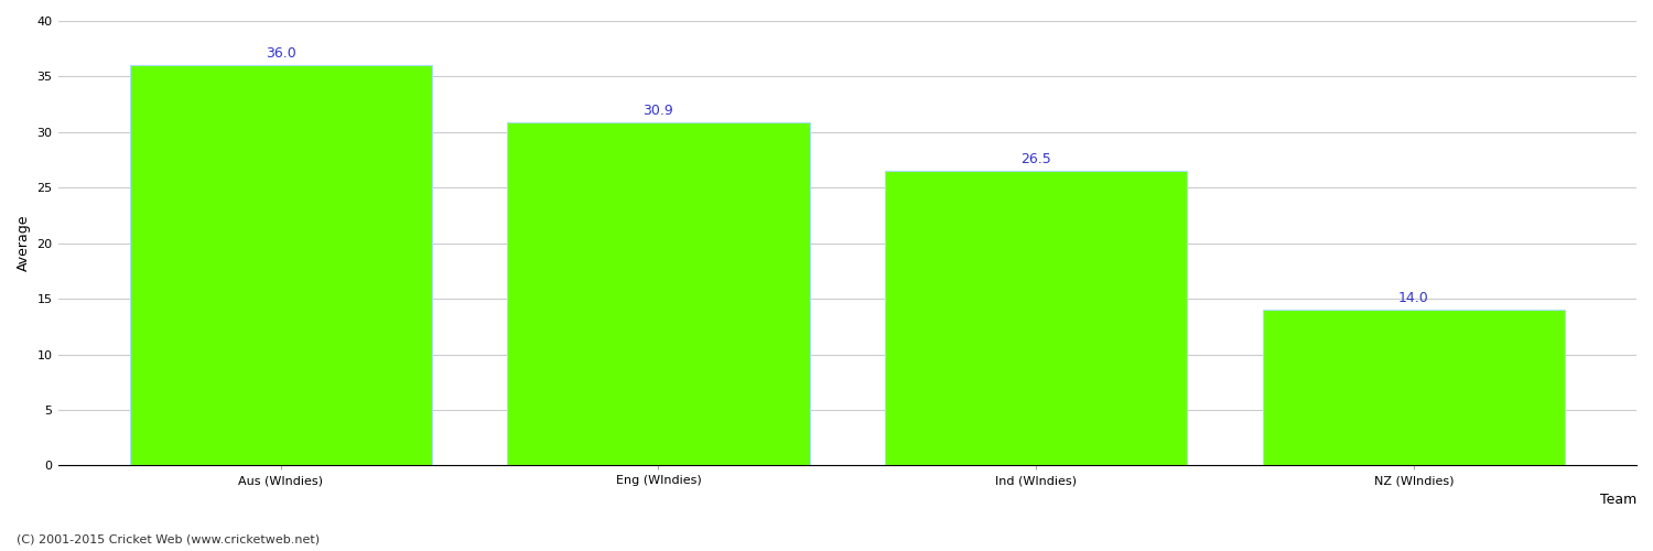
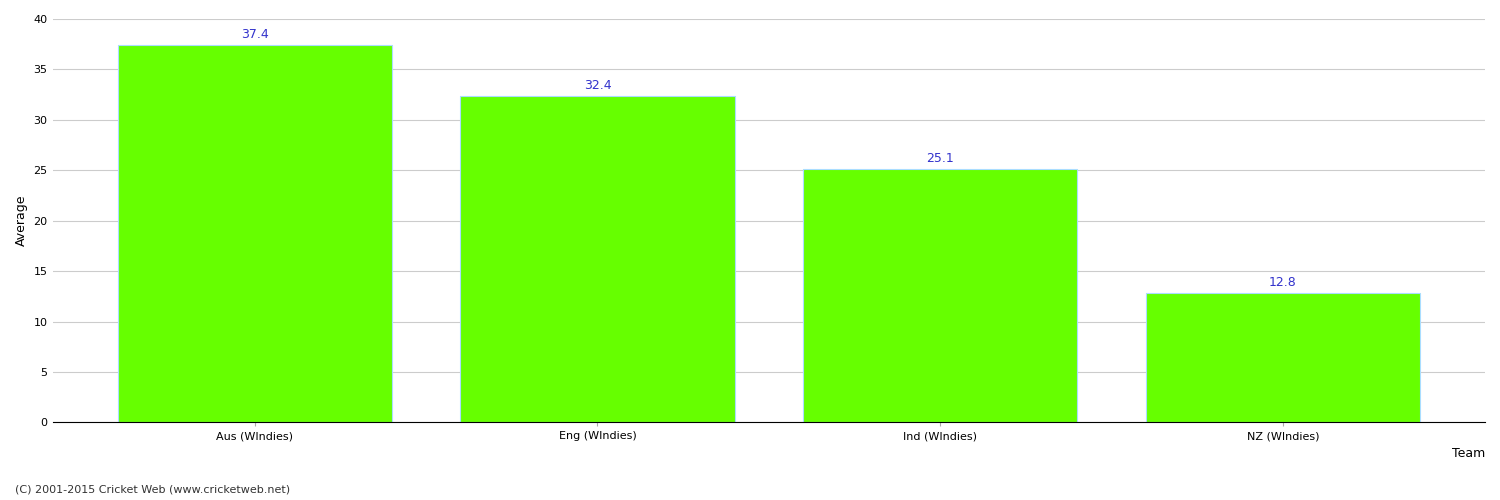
Aus (WIndies): 36.0 -> 37.4
Eng (WIndies): 30.9 -> 32.4
Ind (WIndies): 26.5 -> 25.1
NZ (WIndies): 14.0 -> 12.8
